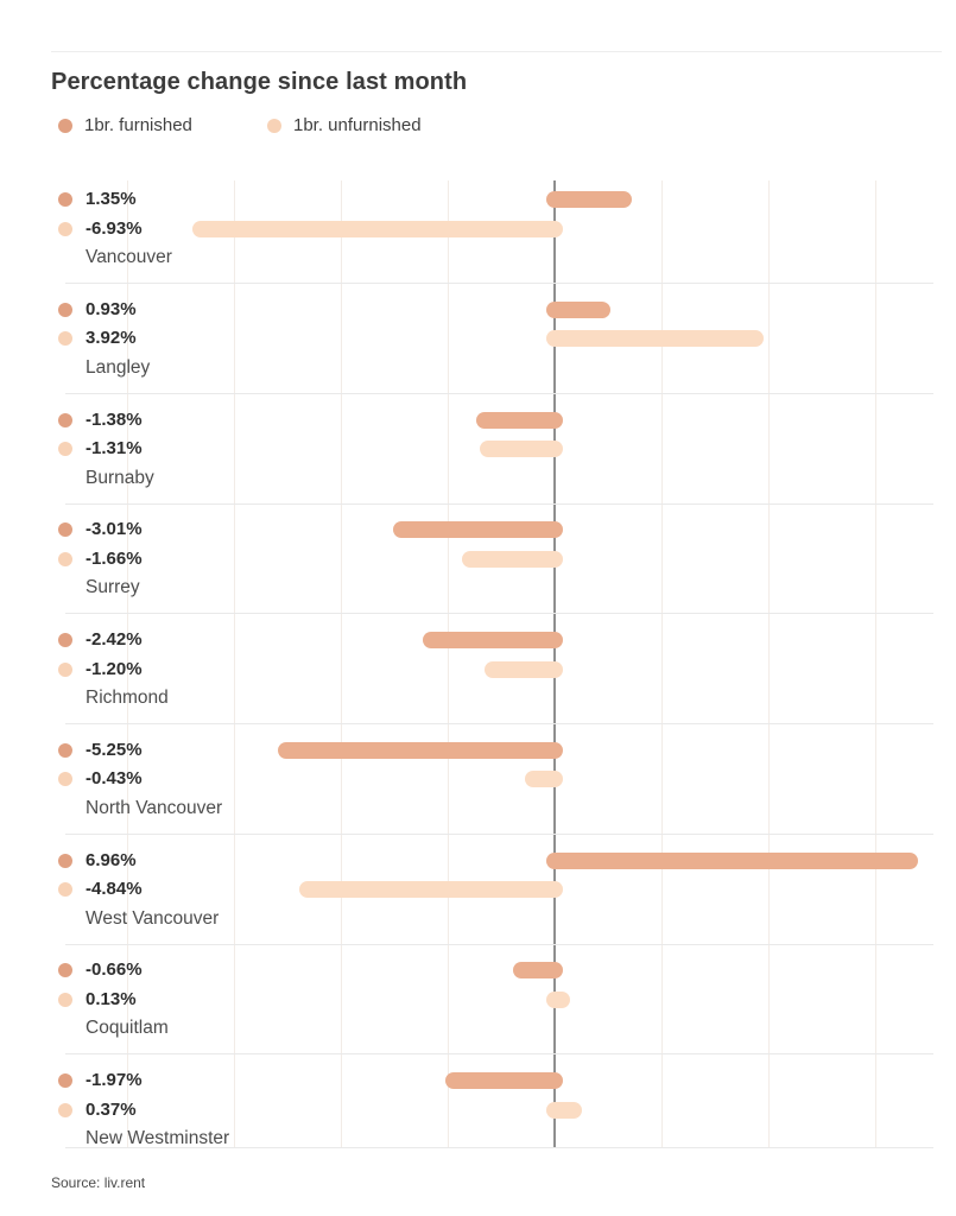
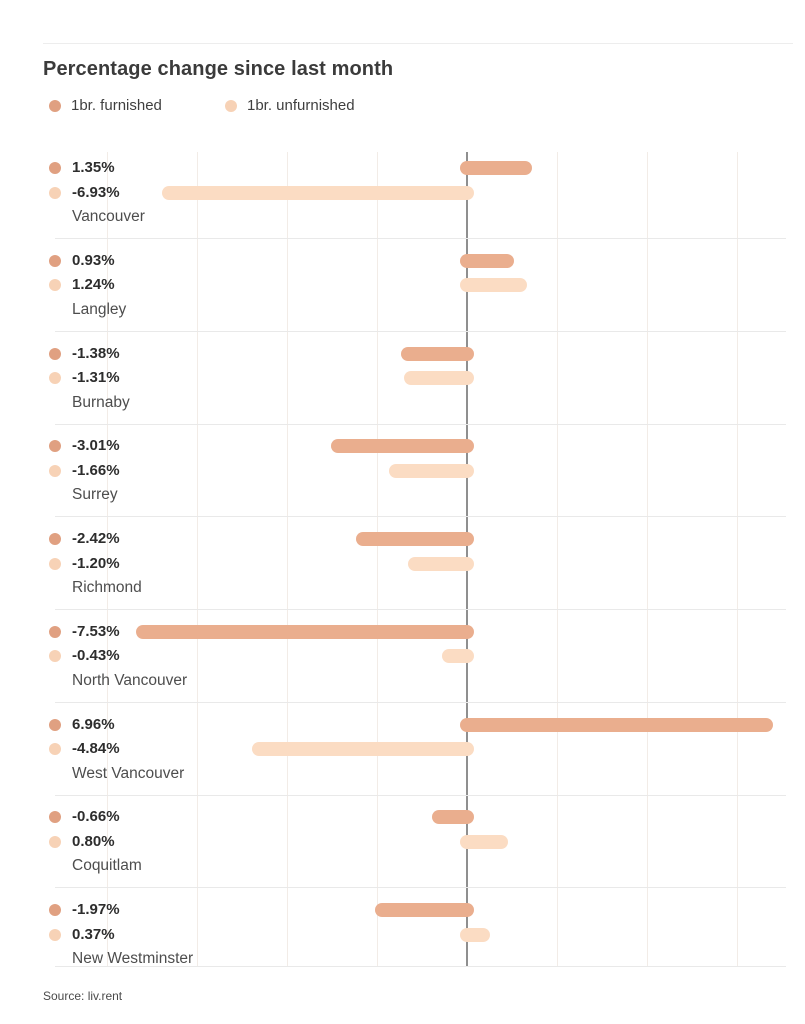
1br. unfurnished/Langley: 3.92% -> 1.24%
1br. furnished/North Vancouver: -5.25% -> -7.53%
1br. unfurnished/Coquitlam: 0.13% -> 0.80%
